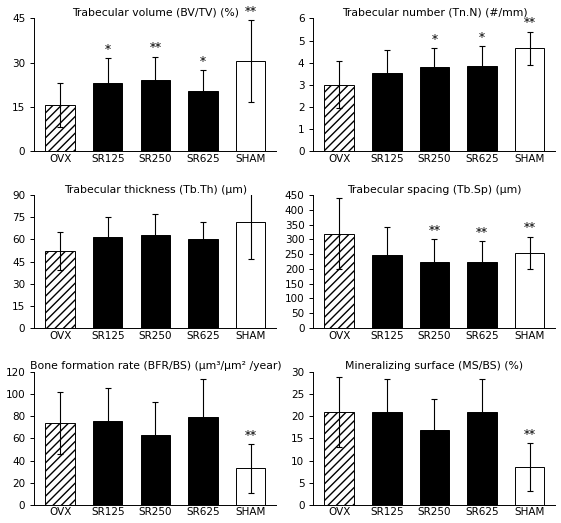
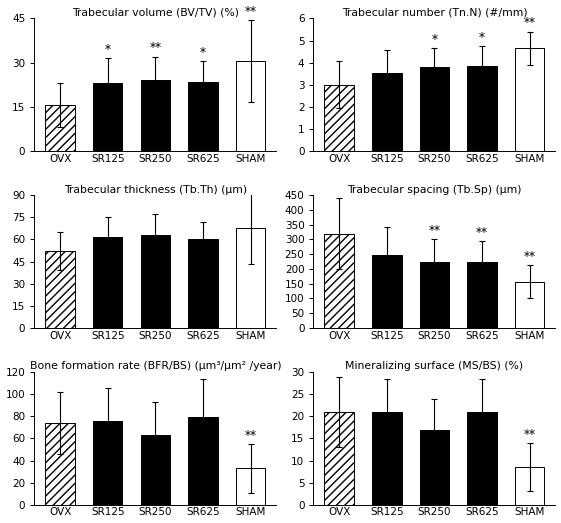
Trabecular volume (BV/TV) (%)/SR625: 20.5 -> 23.5
Trabecular thickness (Tb.Th) (μm)/SHAM: 72 -> 68
Trabecular spacing (Tb.Sp) (μm)/SHAM: 255 -> 157
